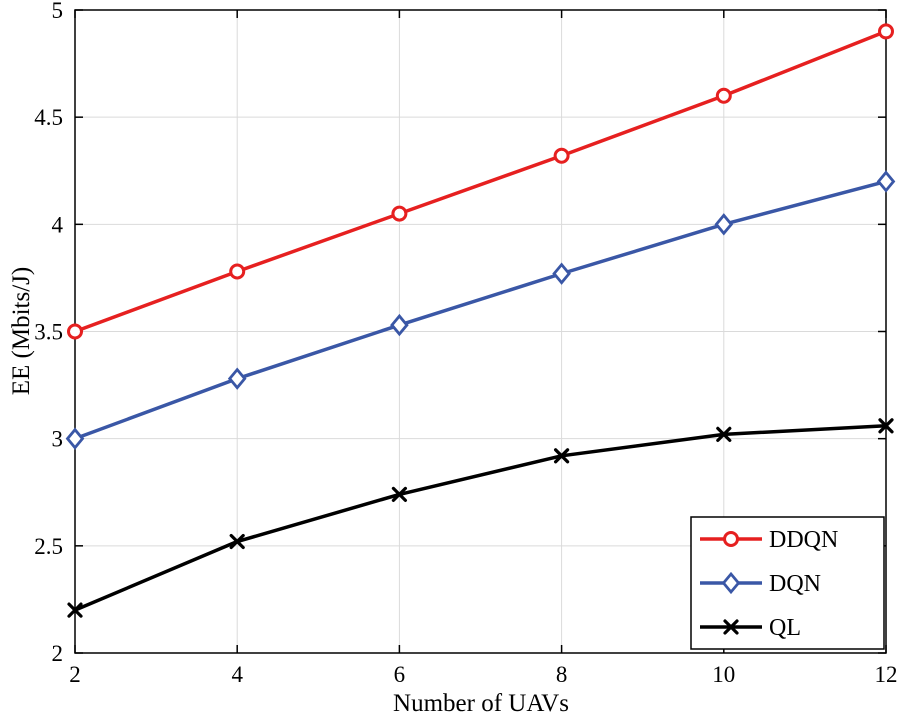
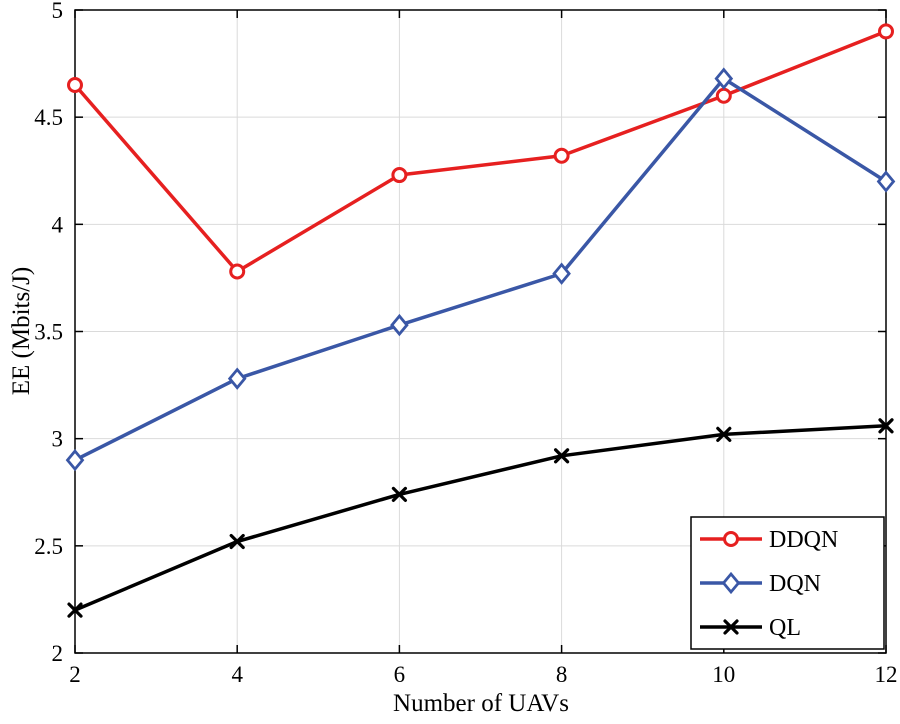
DDQN/2: 3.50 -> 4.65
DQN/2: 3.00 -> 2.90
DDQN/6: 4.05 -> 4.23
DQN/10: 4.00 -> 4.68
